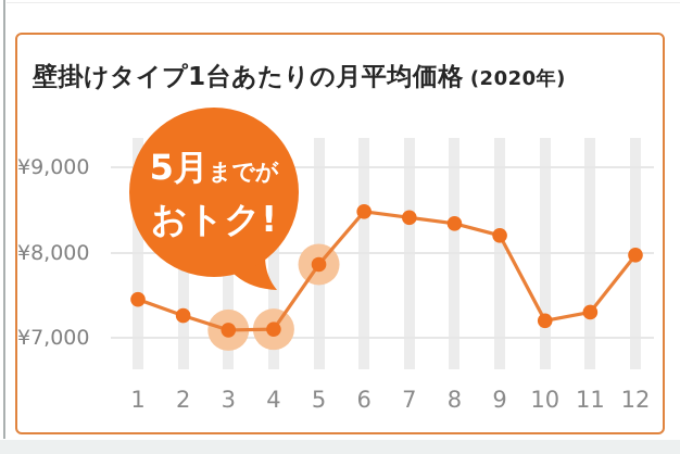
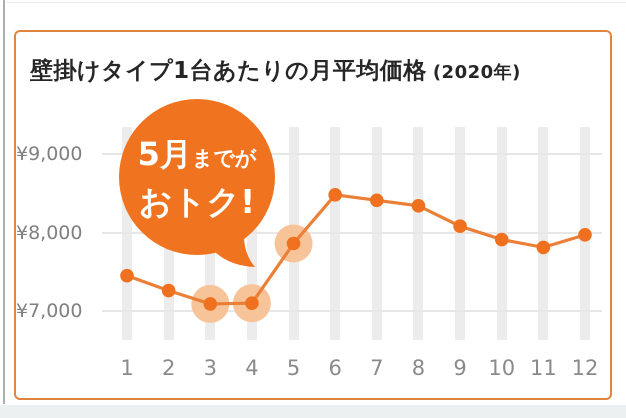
9: ¥8200 -> ¥8100
10: ¥7200 -> ¥7900
11: ¥7300 -> ¥7800
